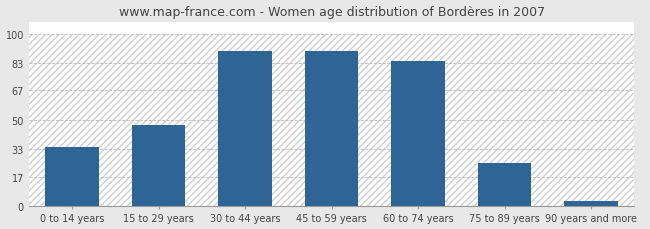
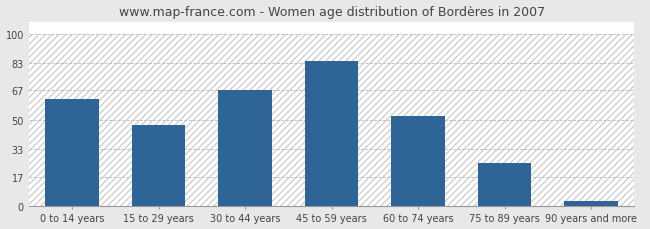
0 to 14 years: 34 -> 62
30 to 44 years: 90 -> 67
45 to 59 years: 90 -> 84
60 to 74 years: 84 -> 52
